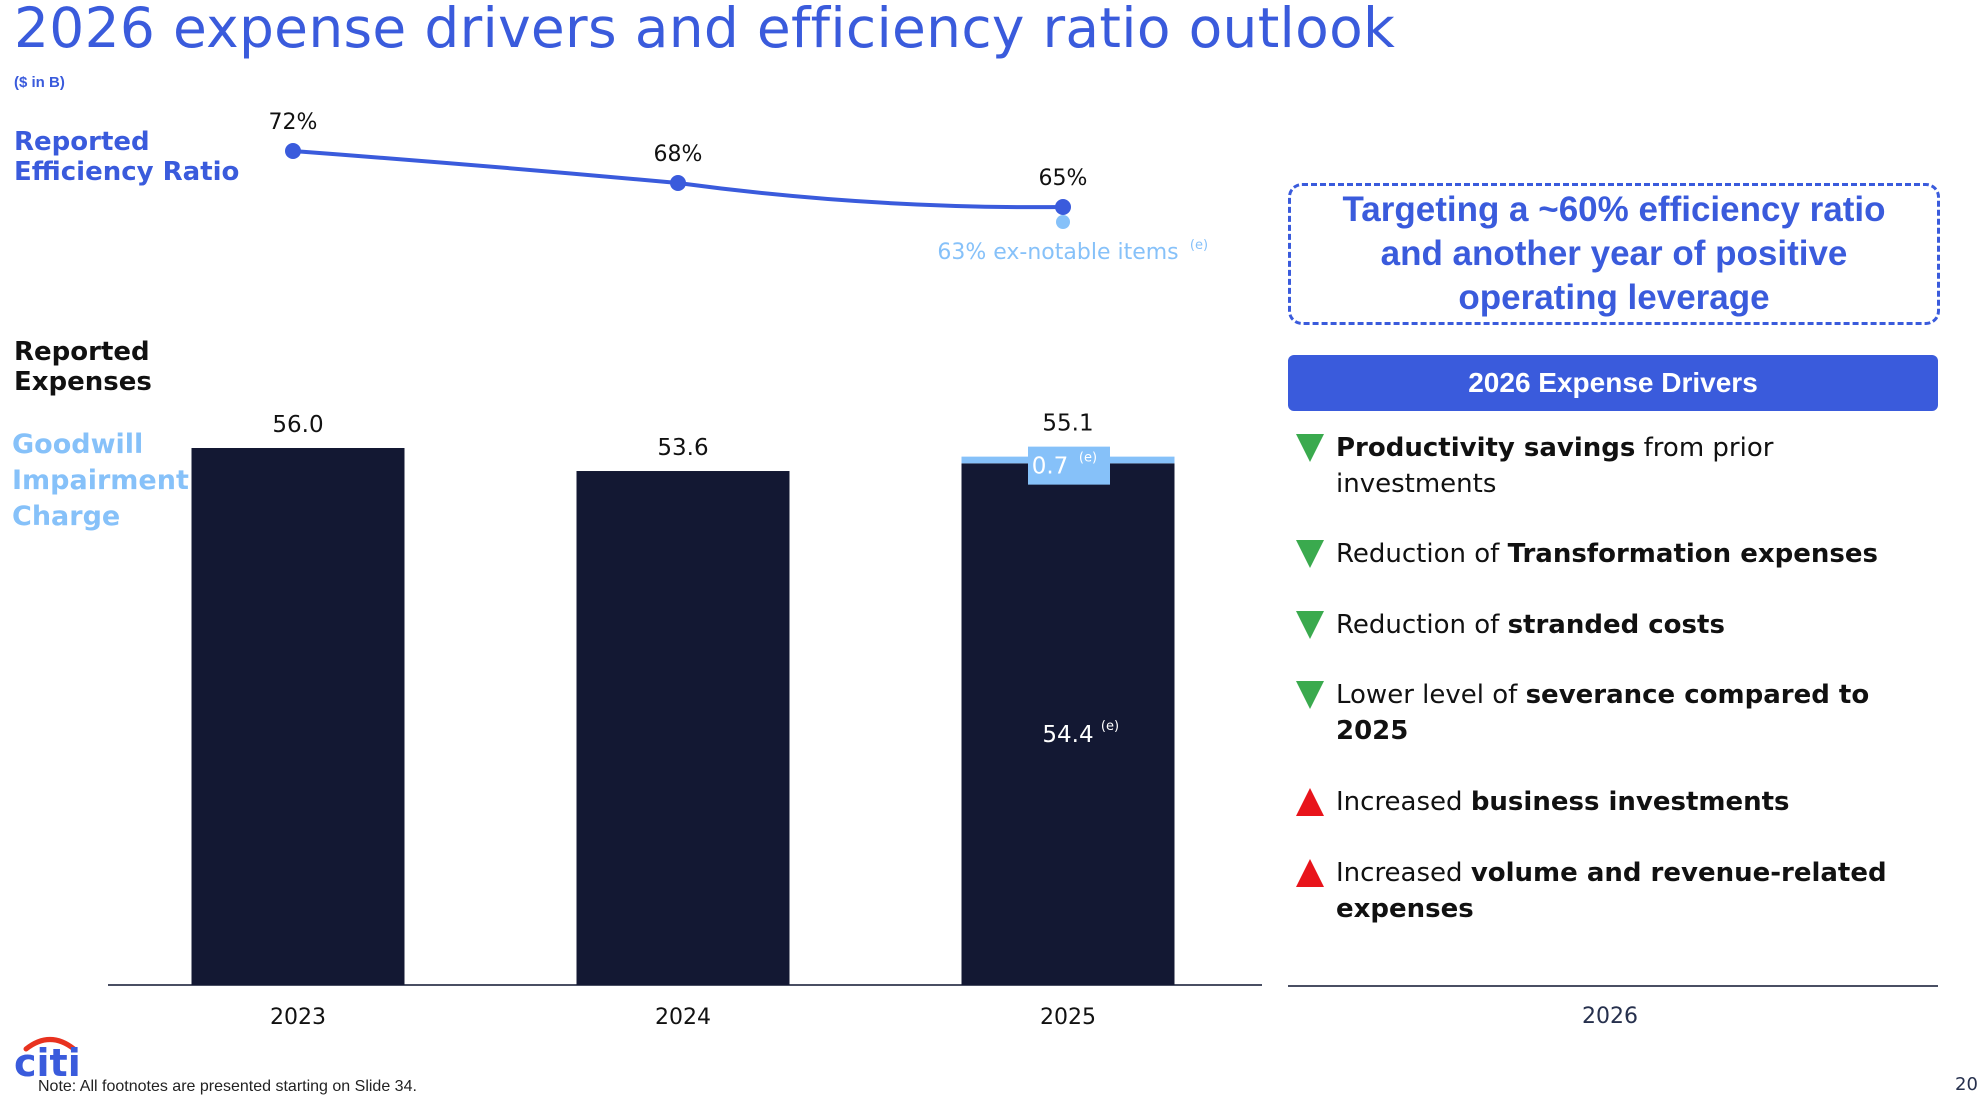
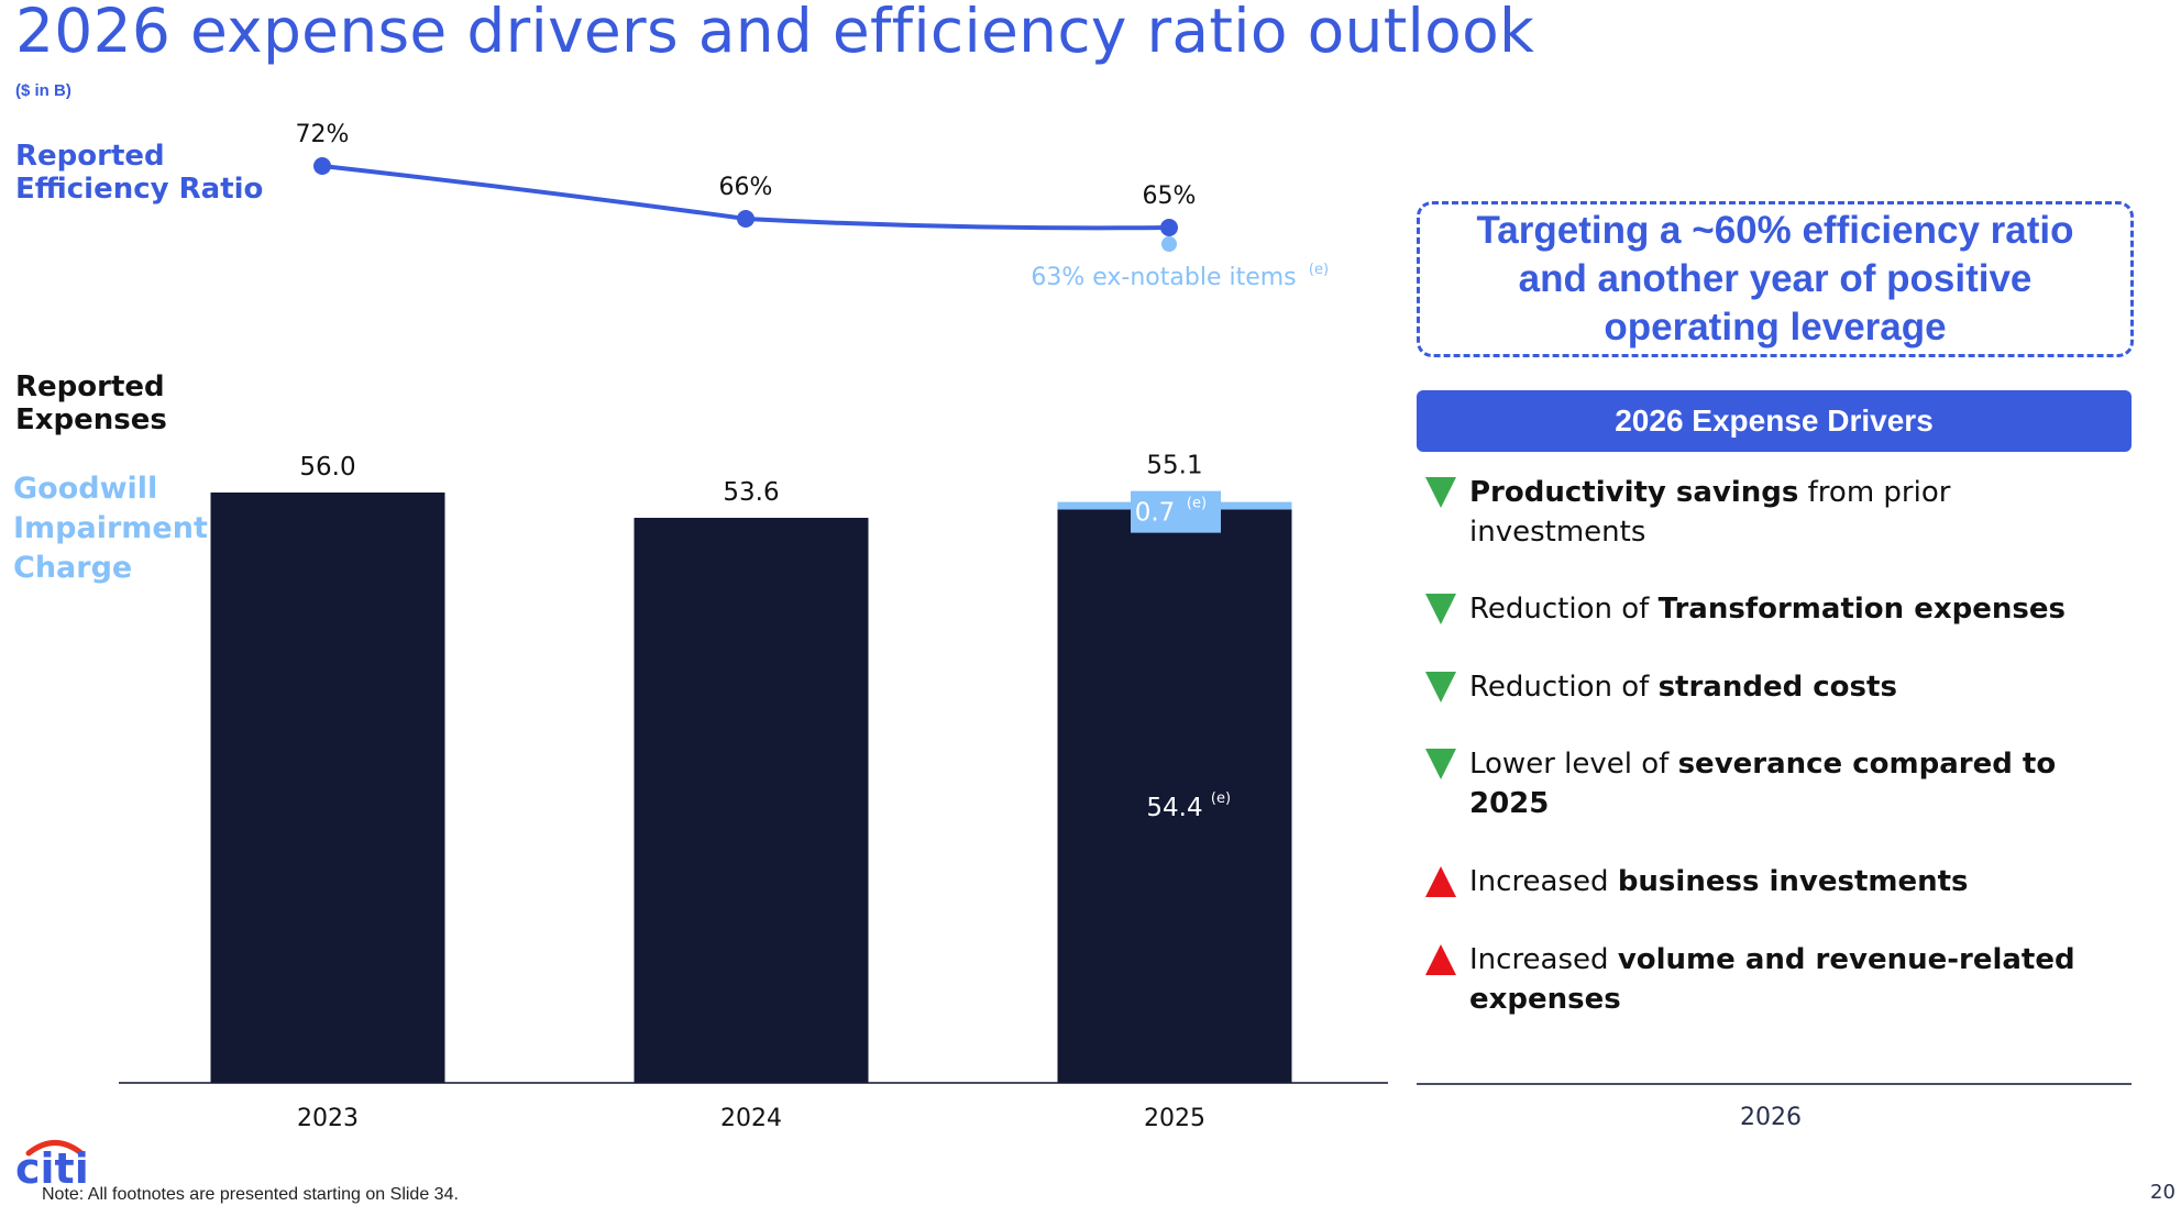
Reported Efficiency Ratio/2024: 68% -> 66%
